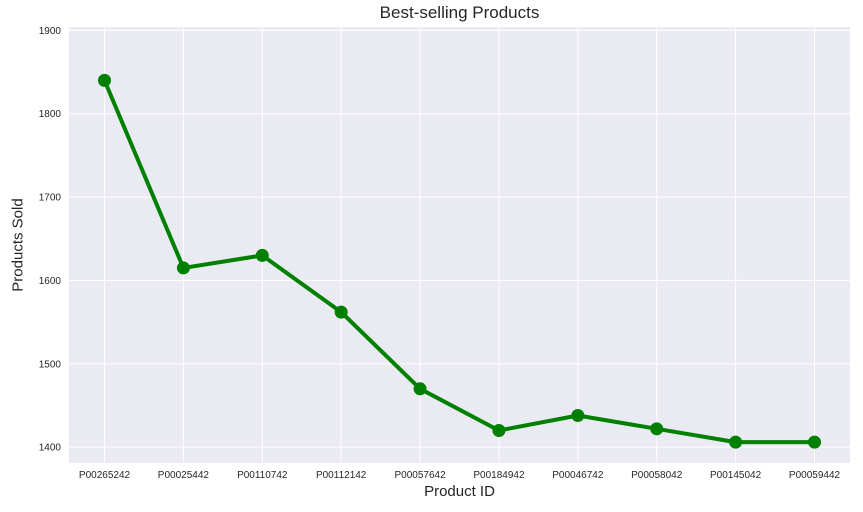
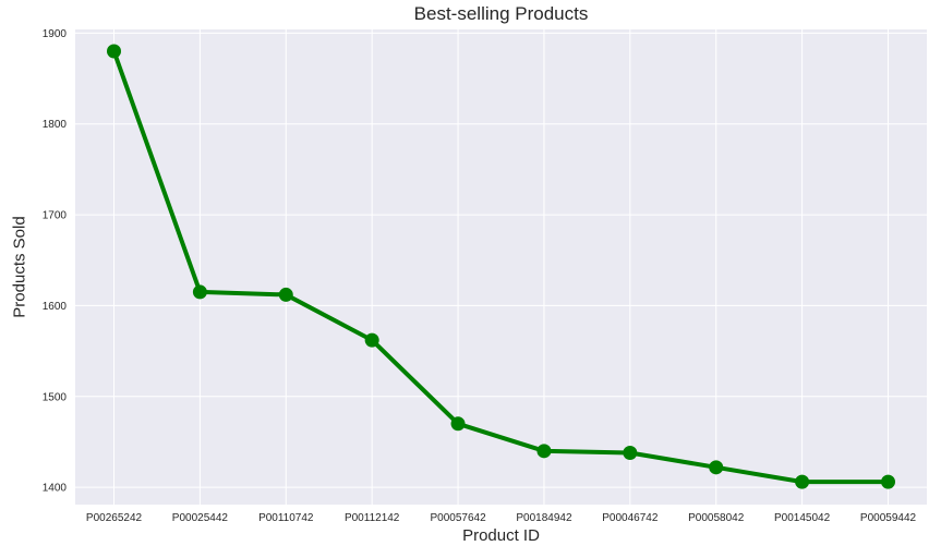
P00265242: 1840 -> 1880
P00110742: 1630 -> 1610
P00184942: 1420 -> 1440
